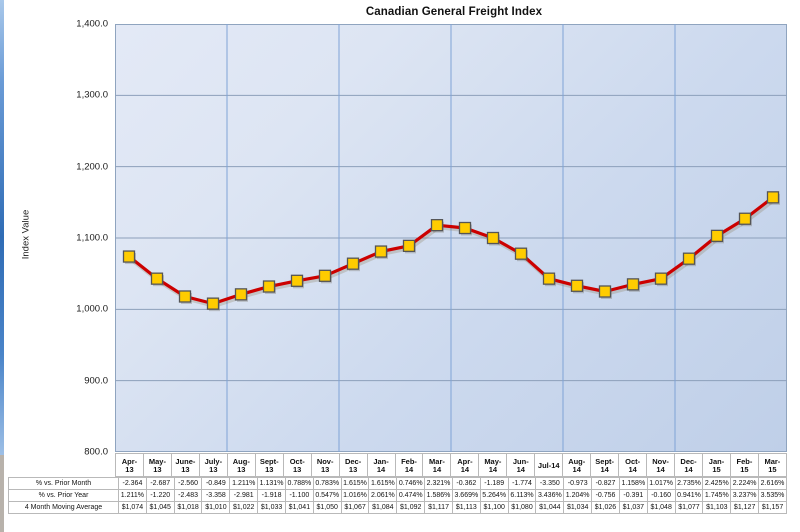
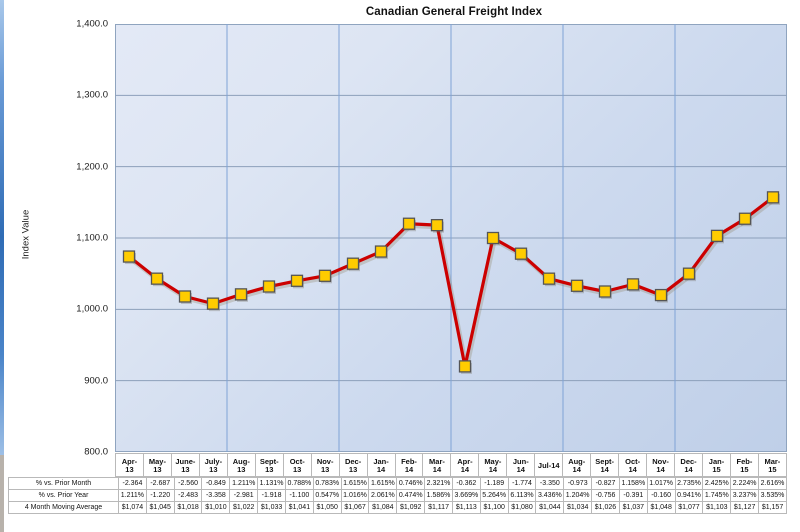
Feb-14: 1090 -> 1120
Apr-14: 1110 -> 920
Nov-14: 1040 -> 1020
Dec-14: 1070 -> 1050
